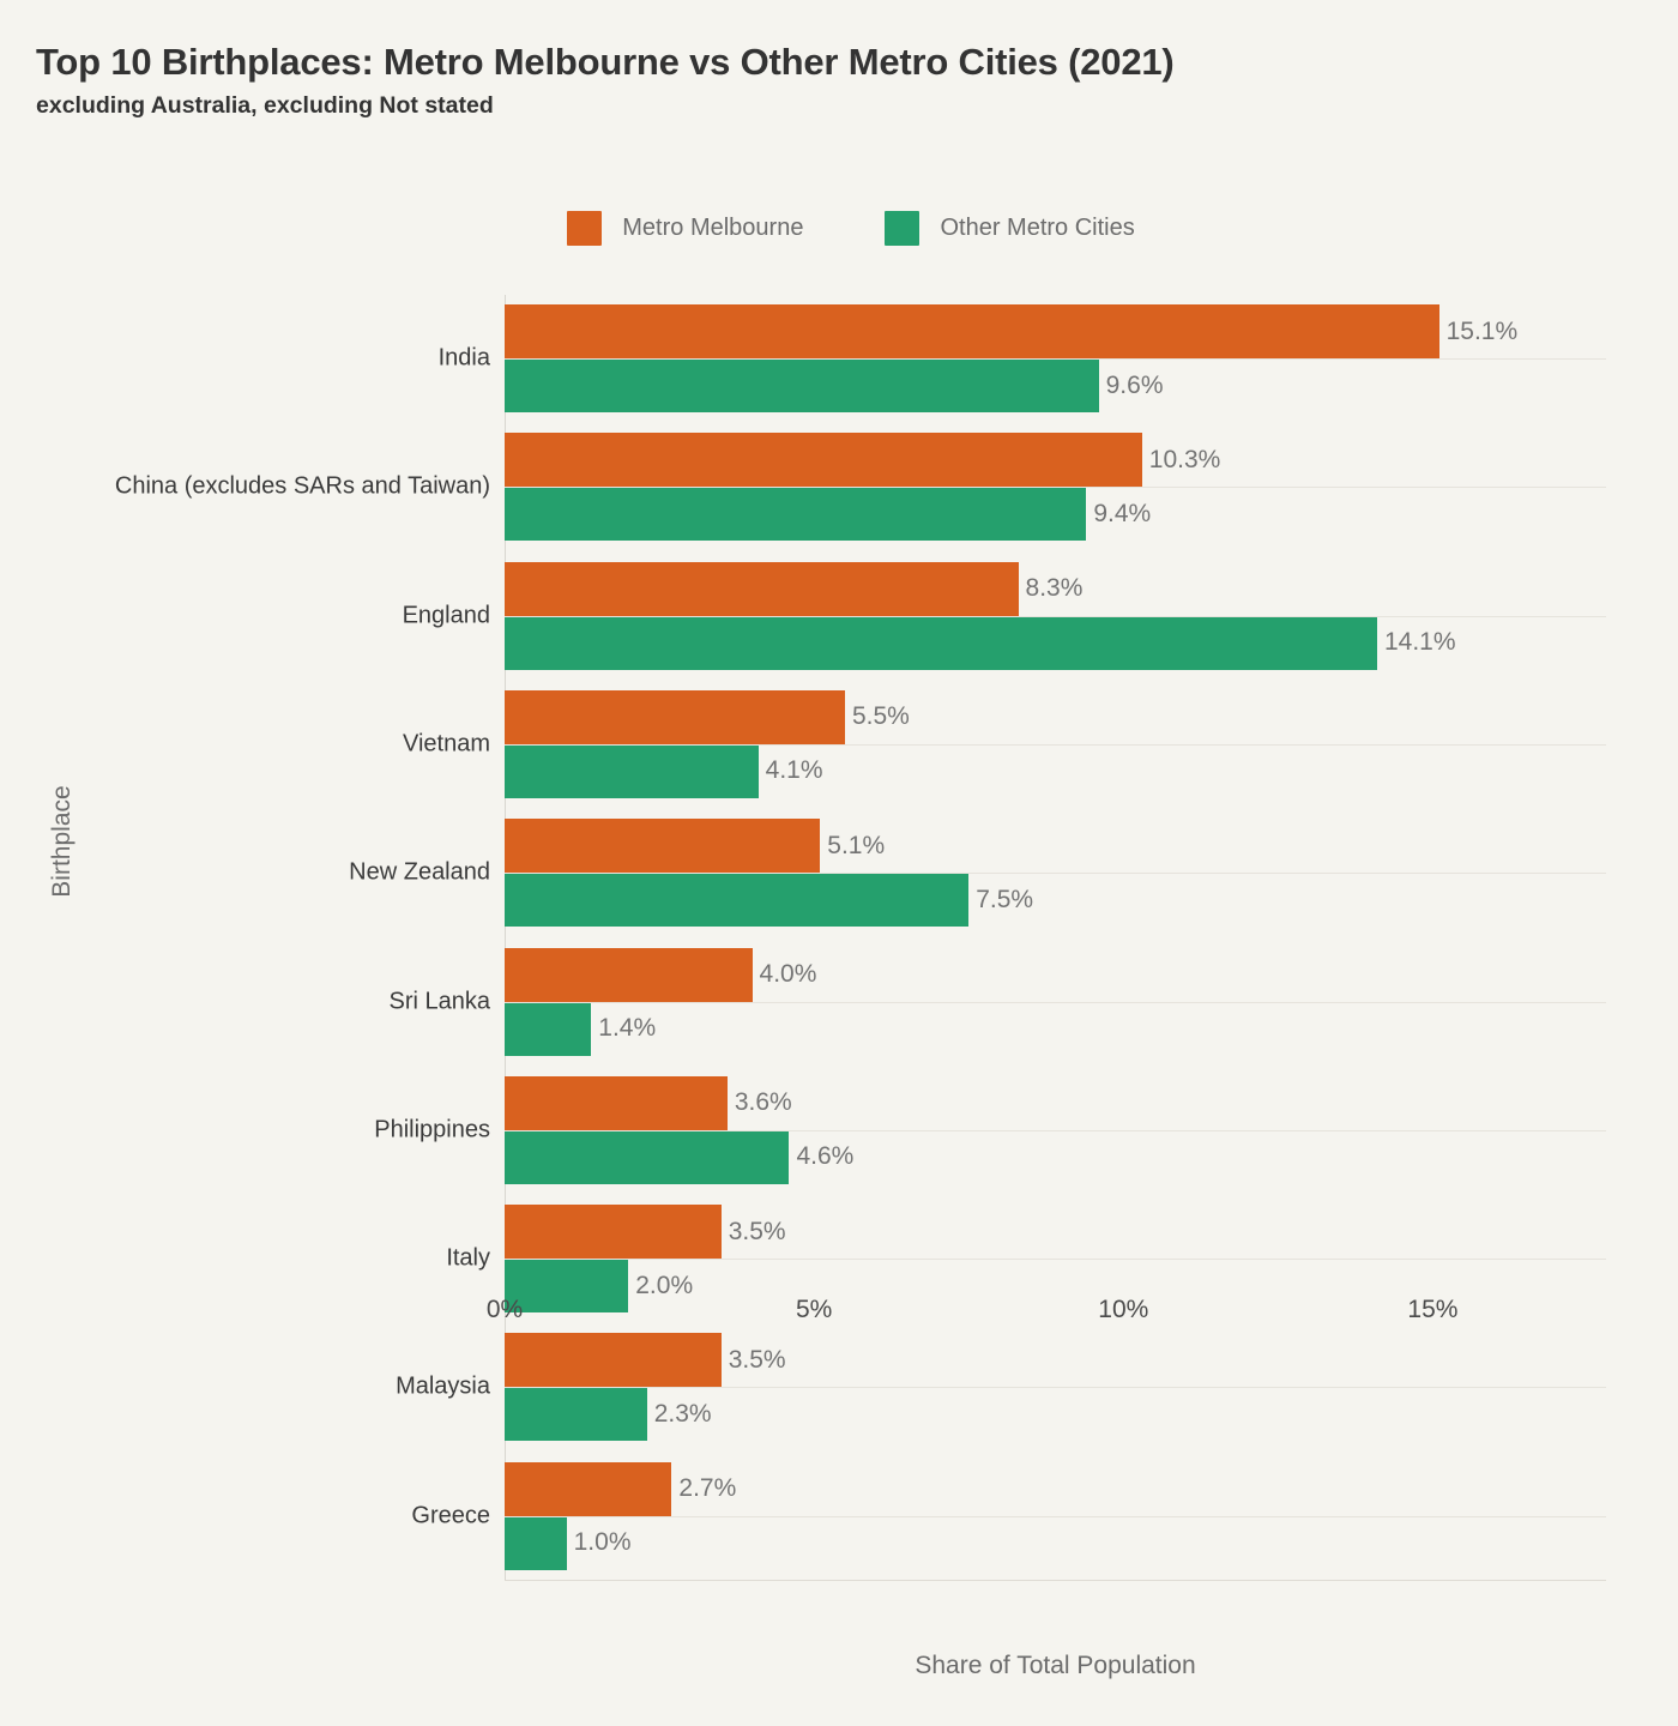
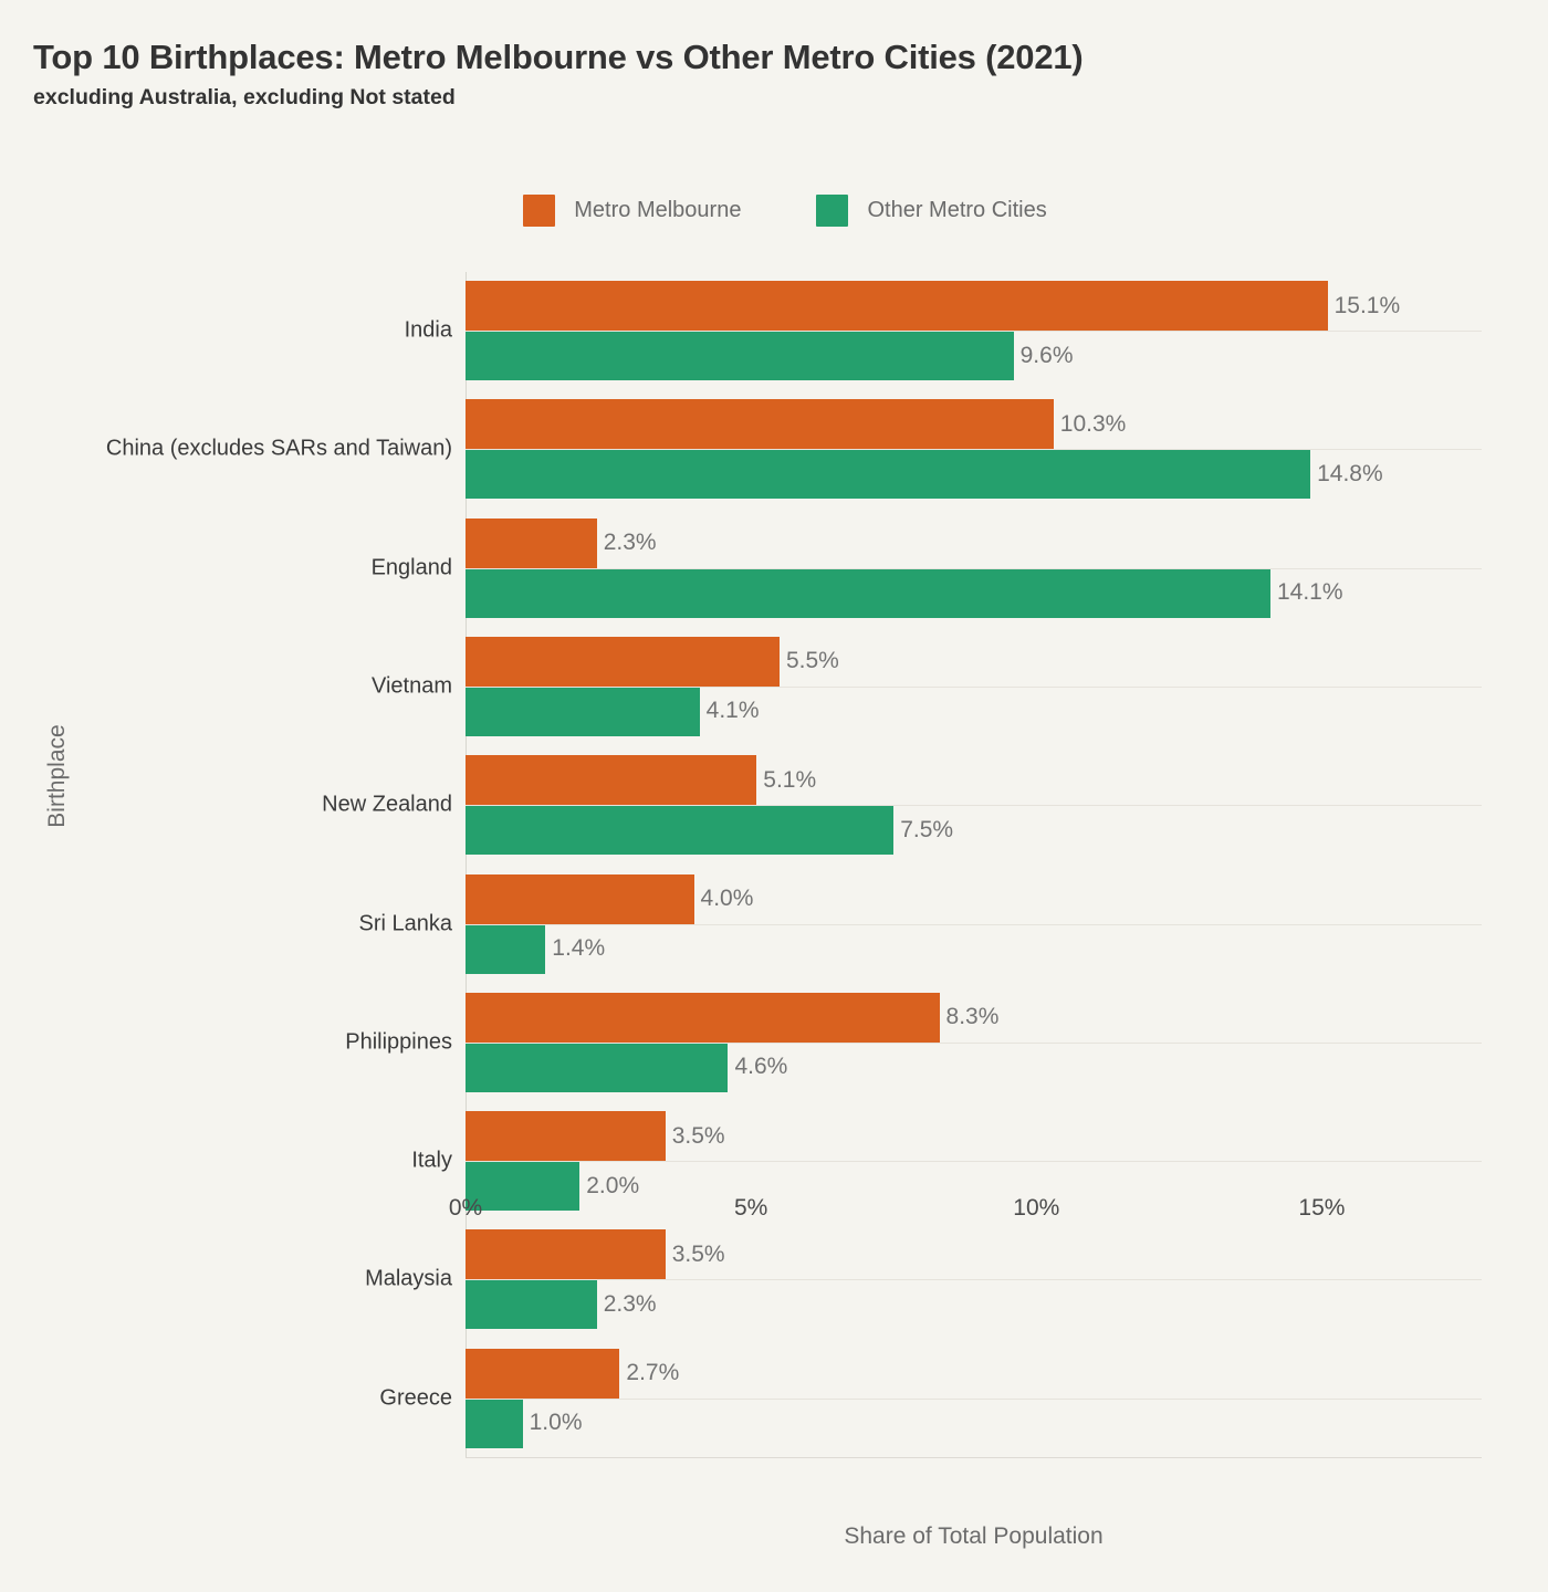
Other Metro Cities/China (excludes SARs and Taiwan): 9.4% -> 14.8%
Metro Melbourne/England: 8.3% -> 2.3%
Metro Melbourne/Philippines: 3.6% -> 8.3%
